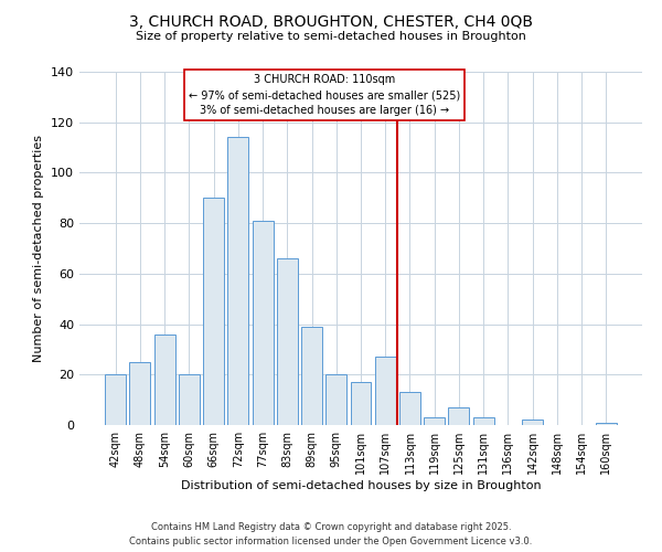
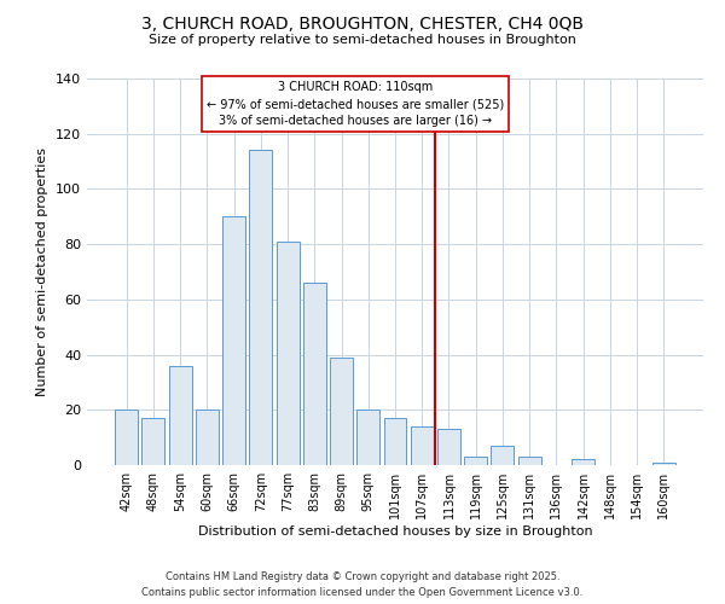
48sqm: 25 -> 17
107sqm: 27 -> 14
